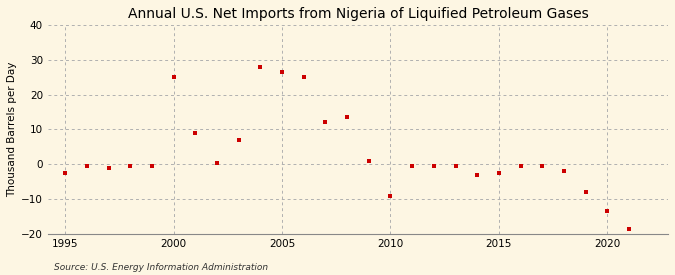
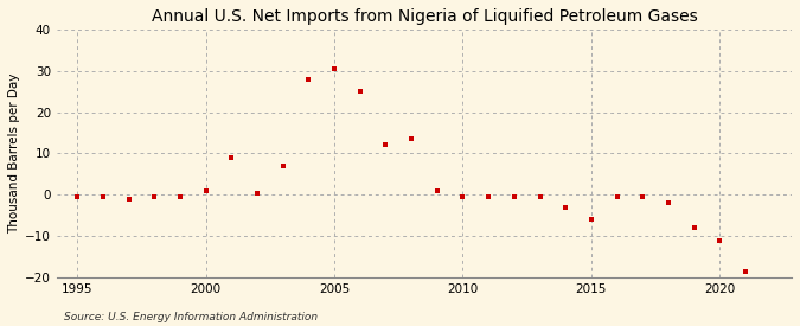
1995: -2.5 -> -0.5
2000: 25.0 -> 1.0
2005: 26.5 -> 30.5
2010: -9.0 -> -0.5
2015: -2.5 -> -6.0
2020: -13.5 -> -11.0
